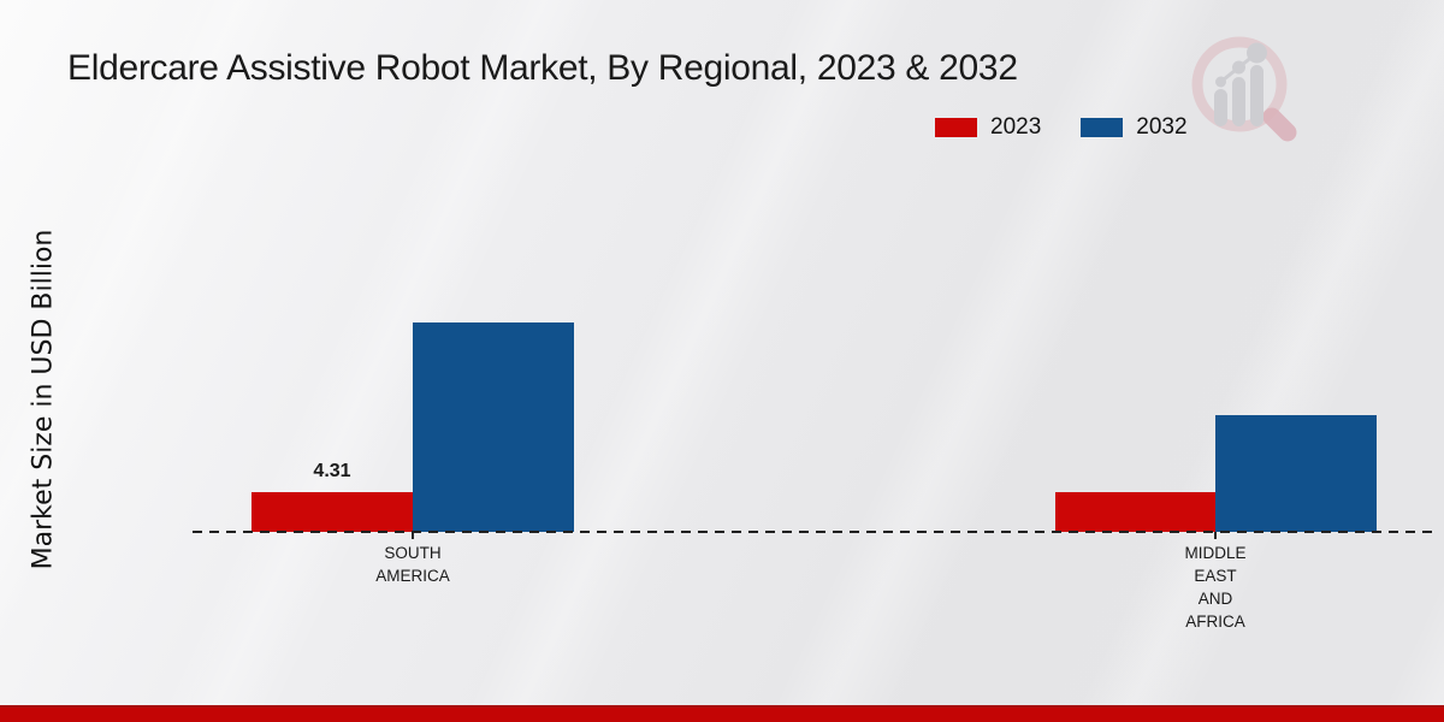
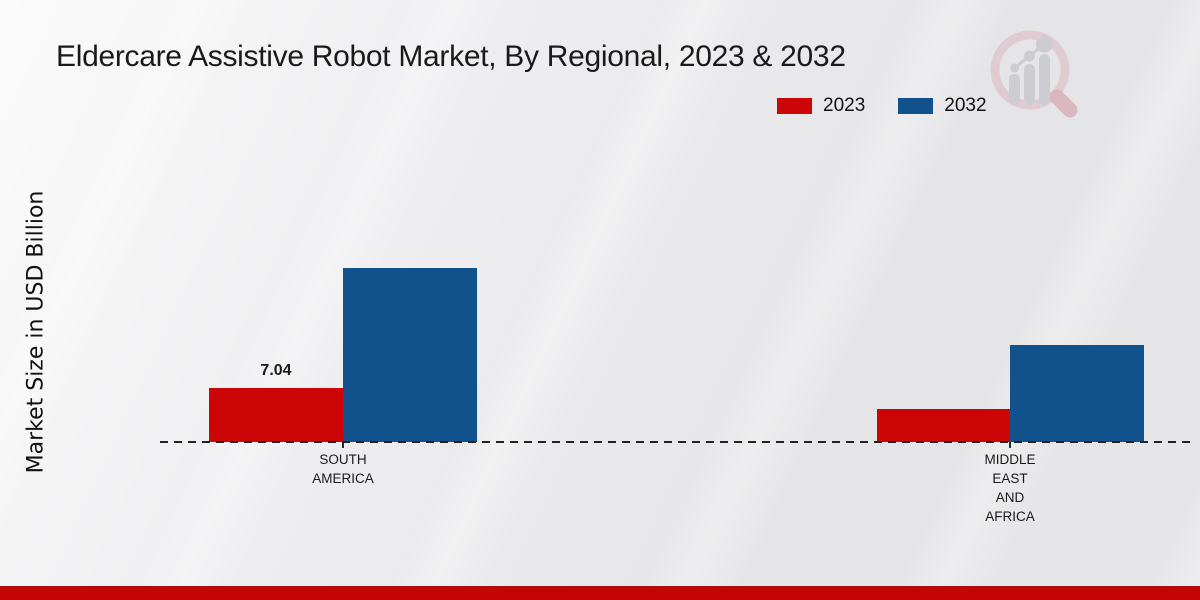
2023/SOUTH AMERICA: 4.31 -> 7.04
